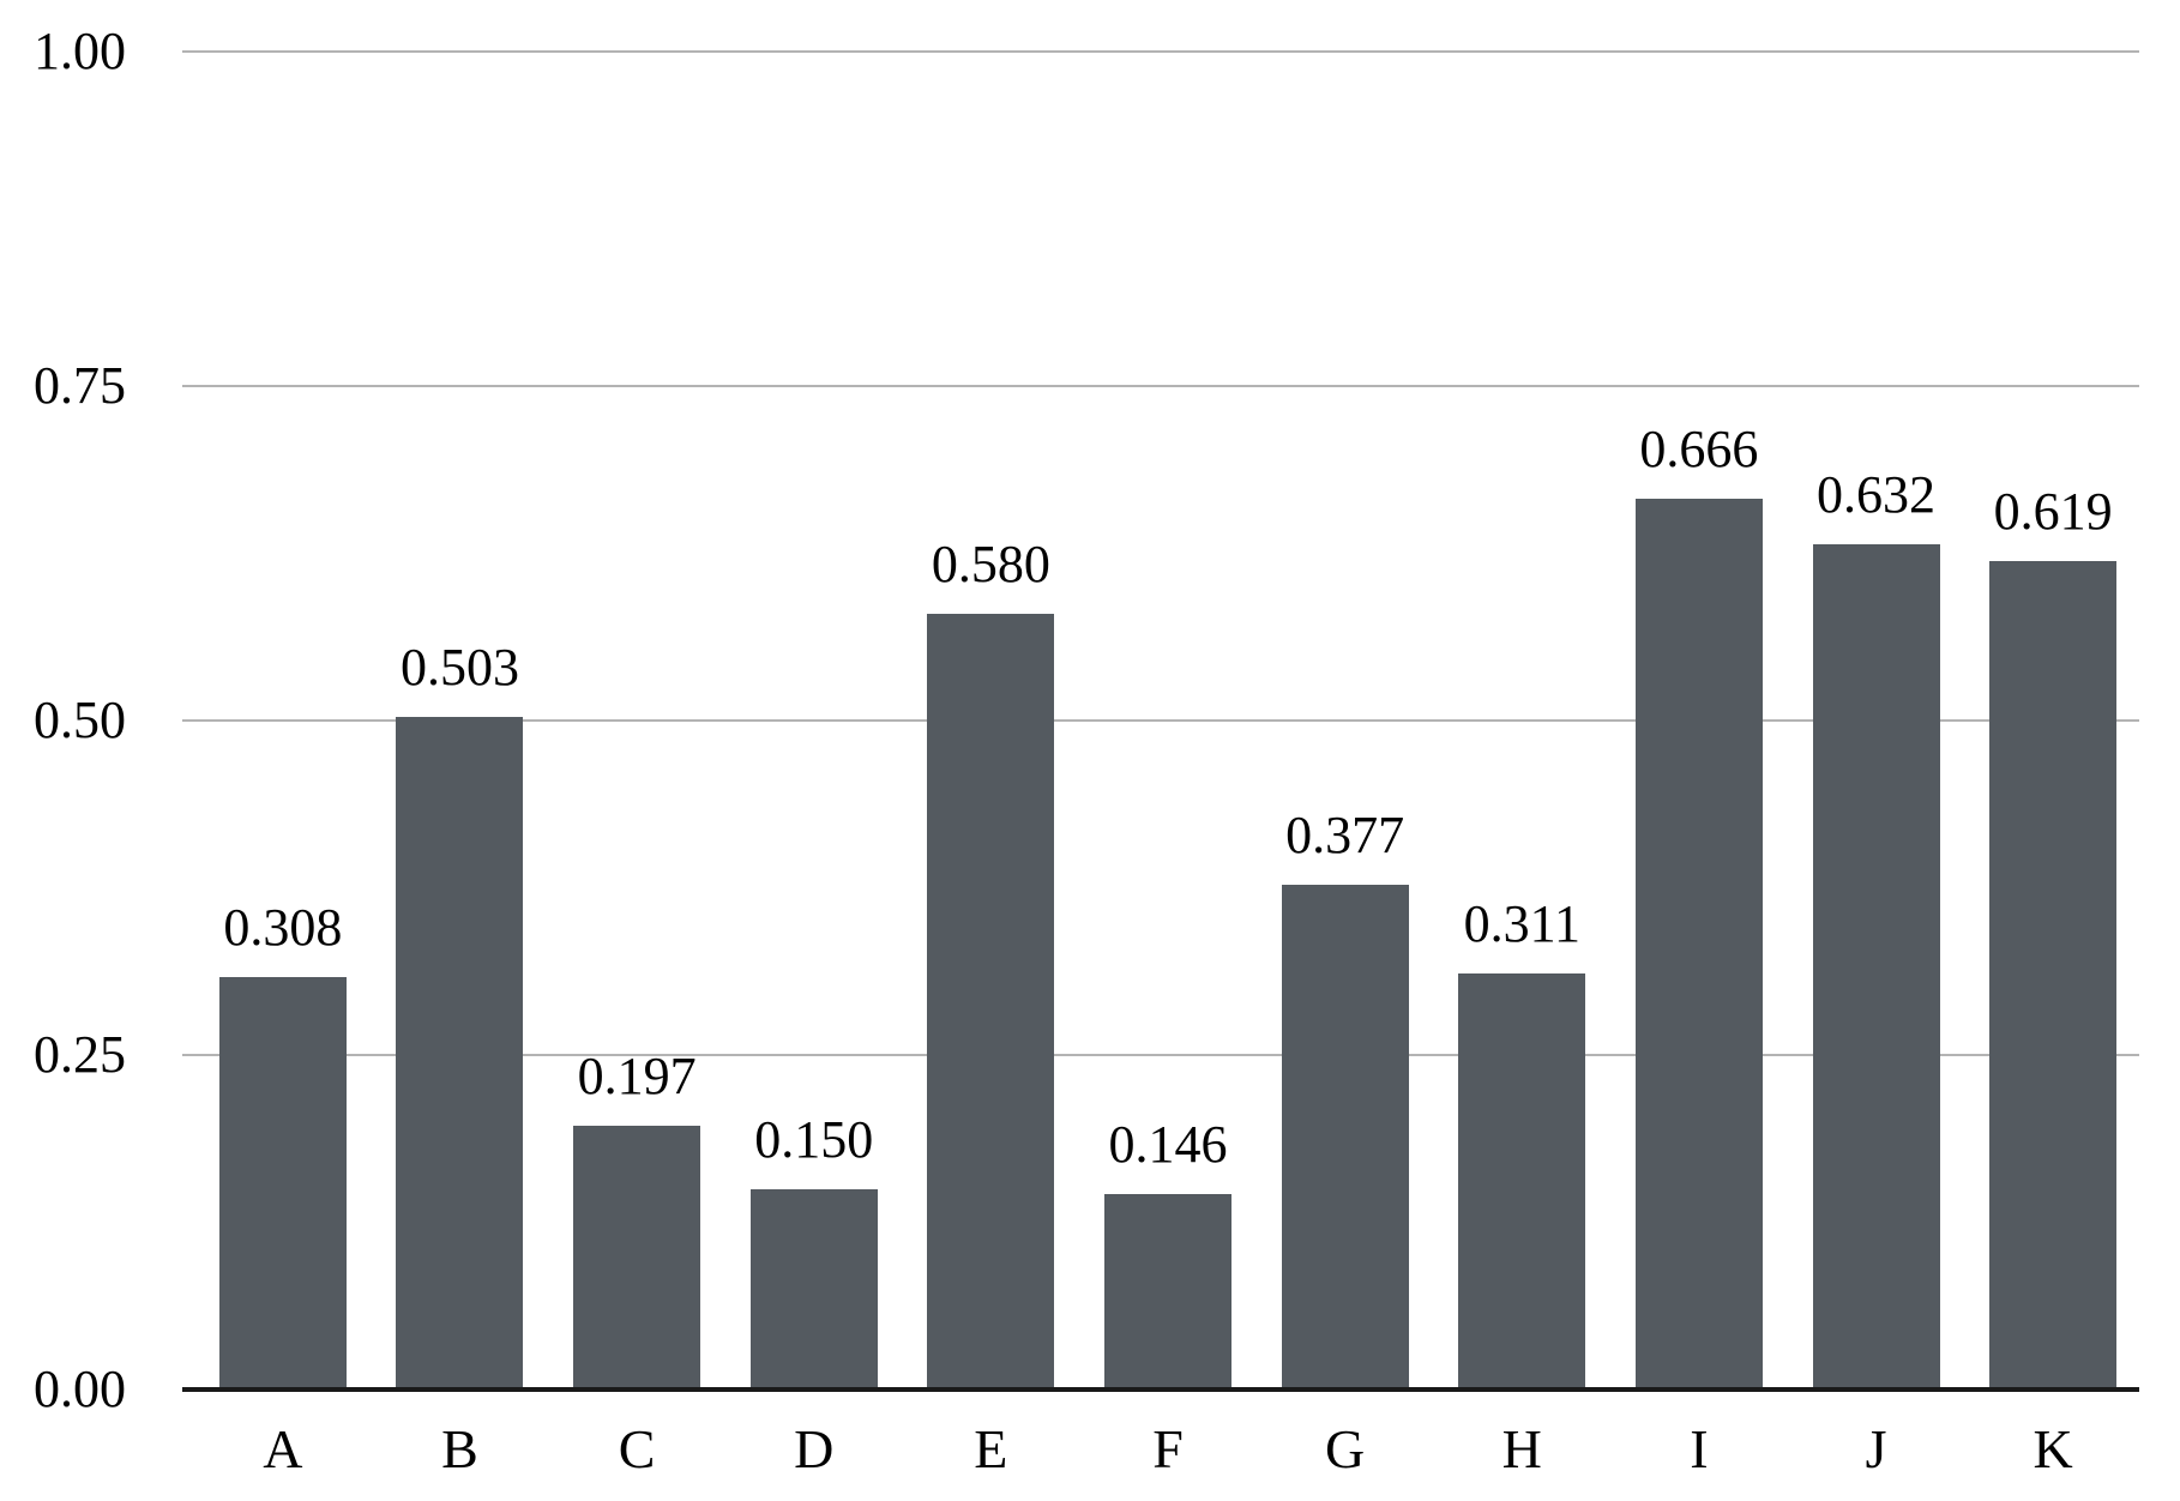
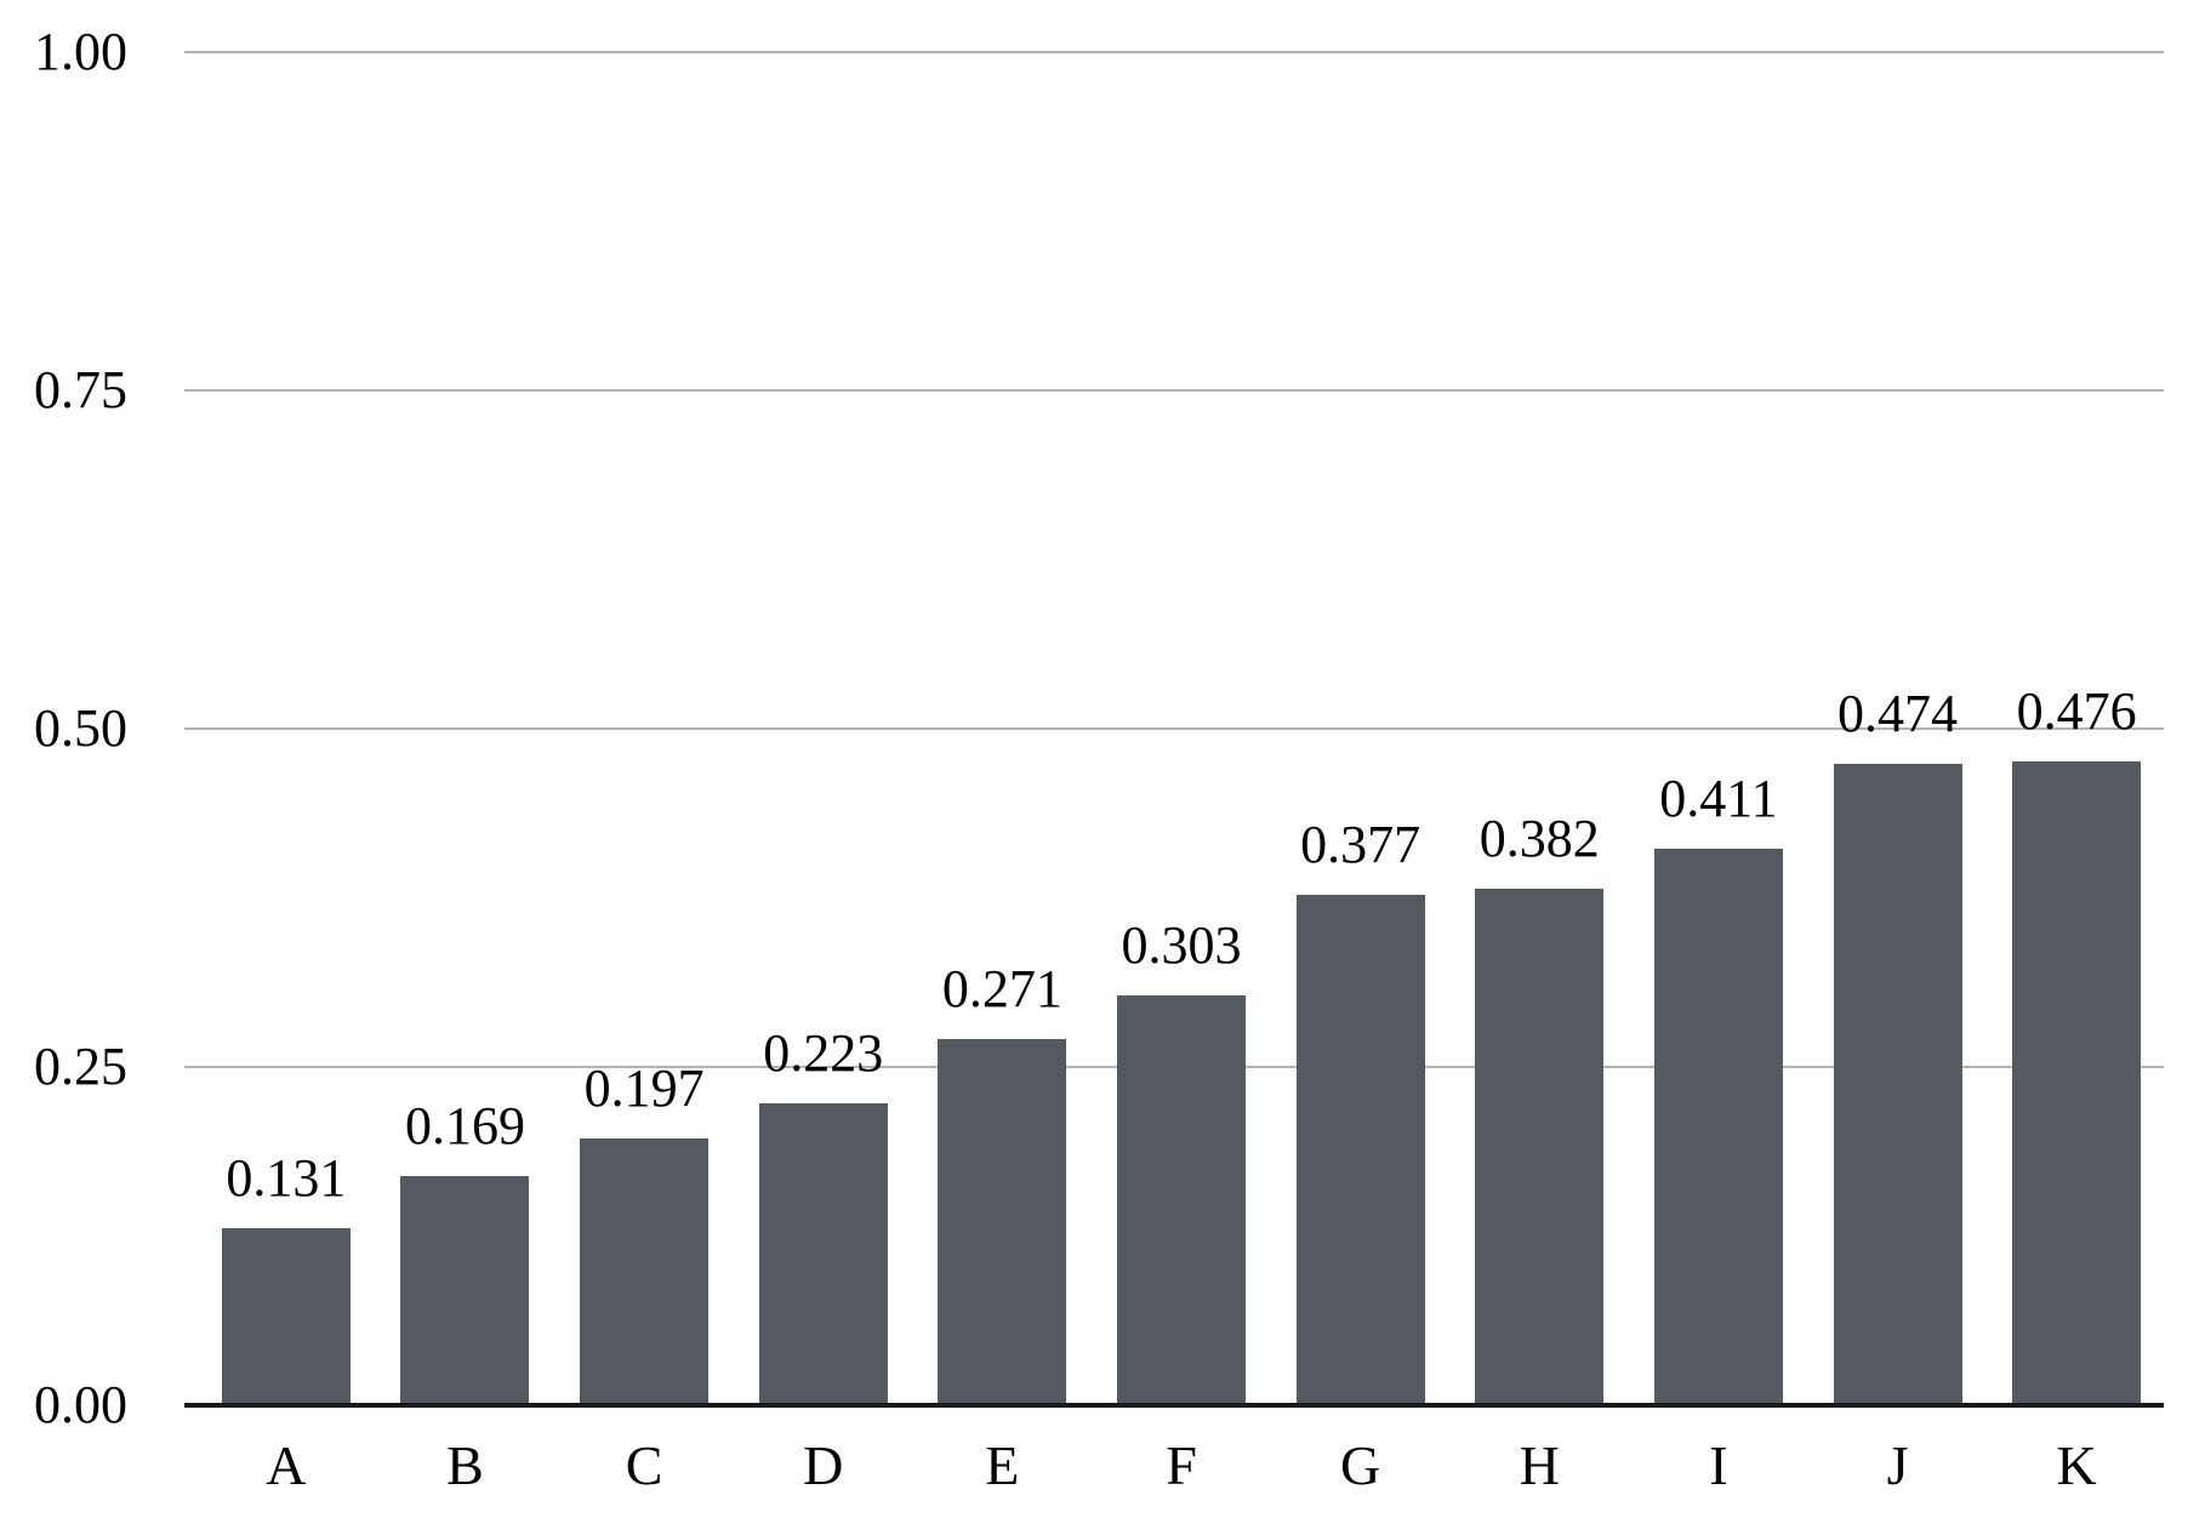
A: 0.308 -> 0.131
B: 0.503 -> 0.169
D: 0.150 -> 0.223
E: 0.580 -> 0.271
F: 0.146 -> 0.303
H: 0.311 -> 0.382
I: 0.666 -> 0.411
J: 0.632 -> 0.474
K: 0.619 -> 0.476
